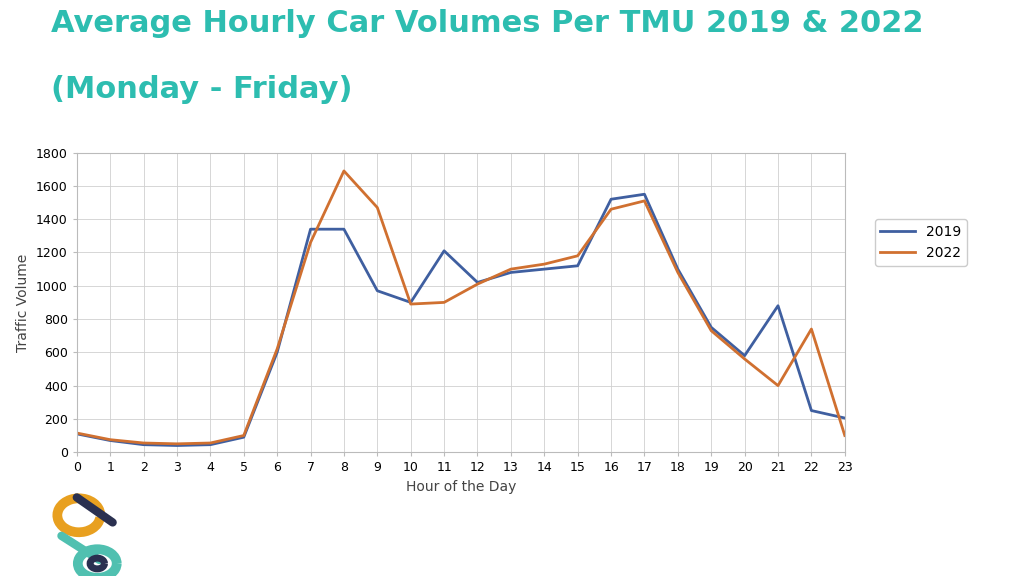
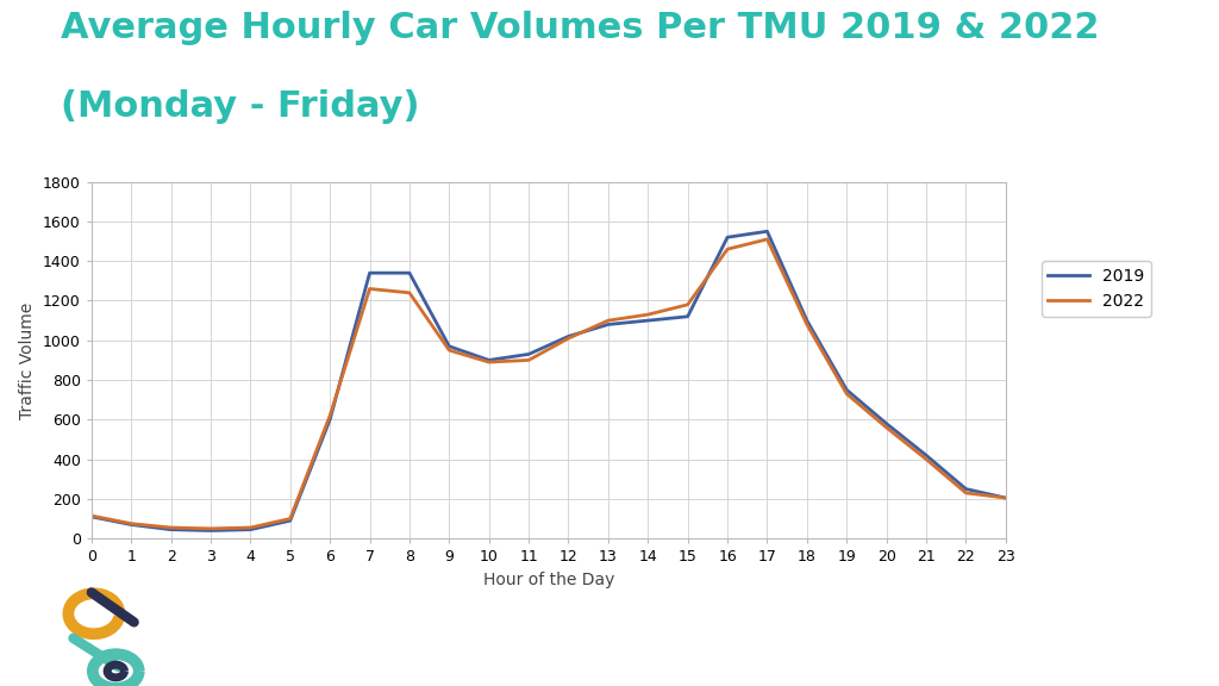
2022/8: 1690 -> 1240
2022/9: 1470 -> 950
2019/11: 1210 -> 930
2019/21: 880 -> 420
2022/22: 740 -> 230
2022/23: 100 -> 200
